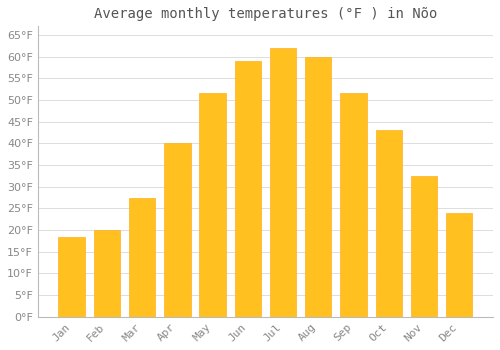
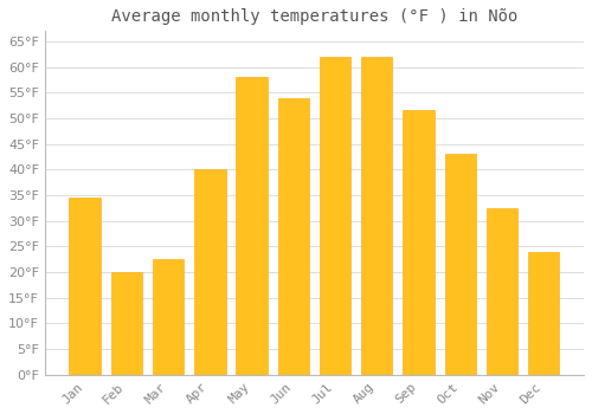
Jan: 18.5°F -> 34.5°F
Mar: 27.5°F -> 22.5°F
May: 51.5°F -> 58.0°F
Jun: 59.0°F -> 54.0°F
Aug: 60.0°F -> 62.0°F
